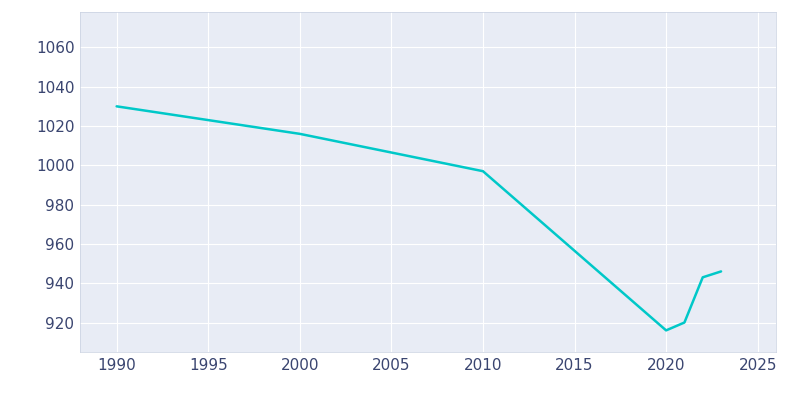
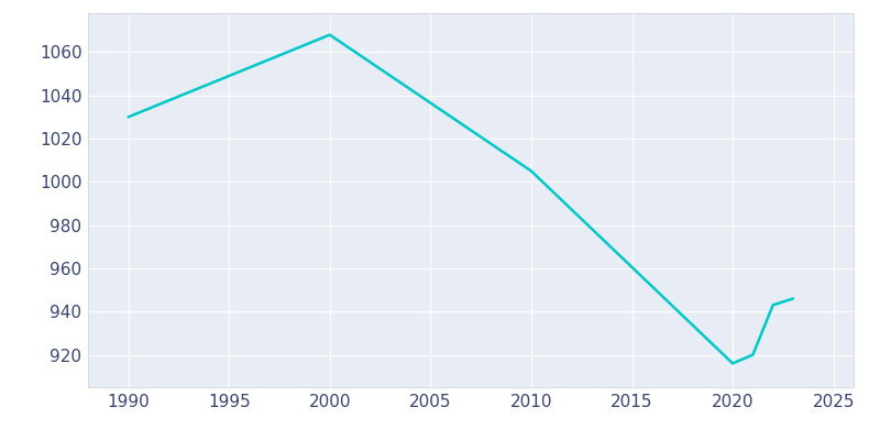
2000: 1016 -> 1068
2010: 997 -> 1005
